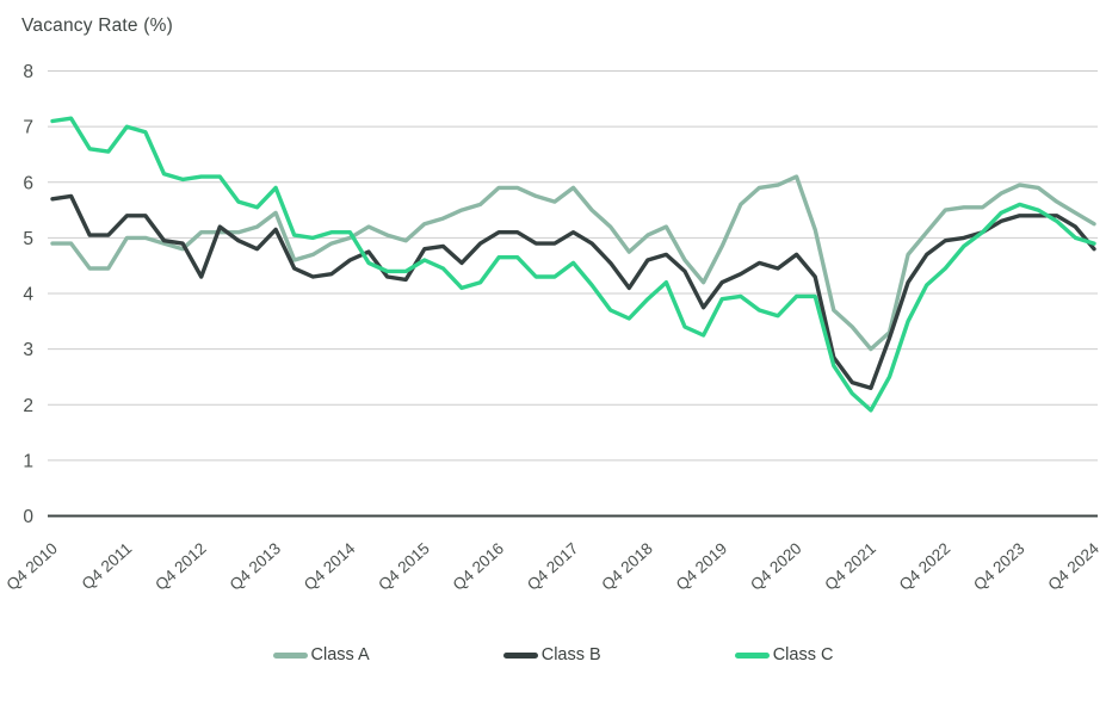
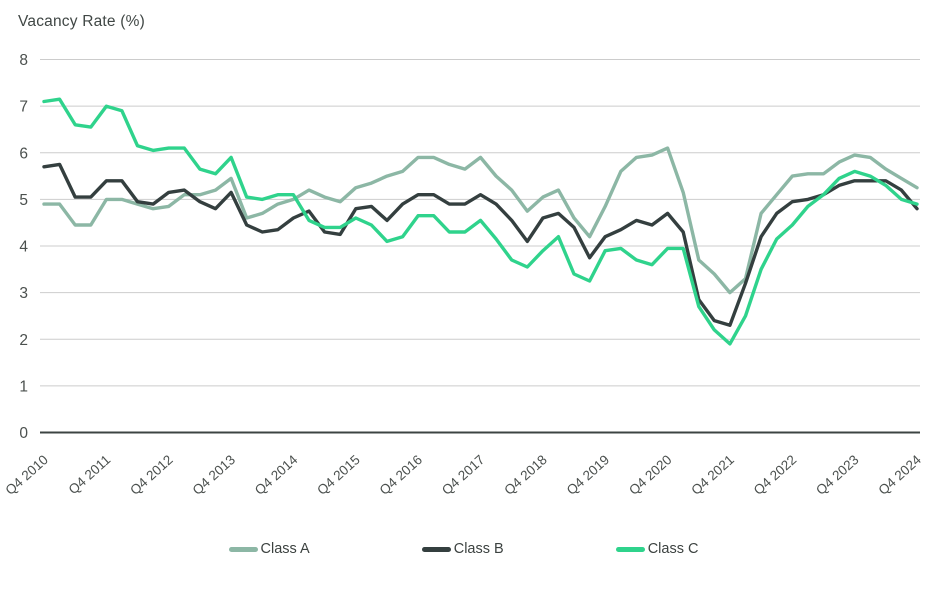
Class A/Q4 2012: 5.1 -> 4.8
Class B/Q4 2012: 4.3 -> 5.2
